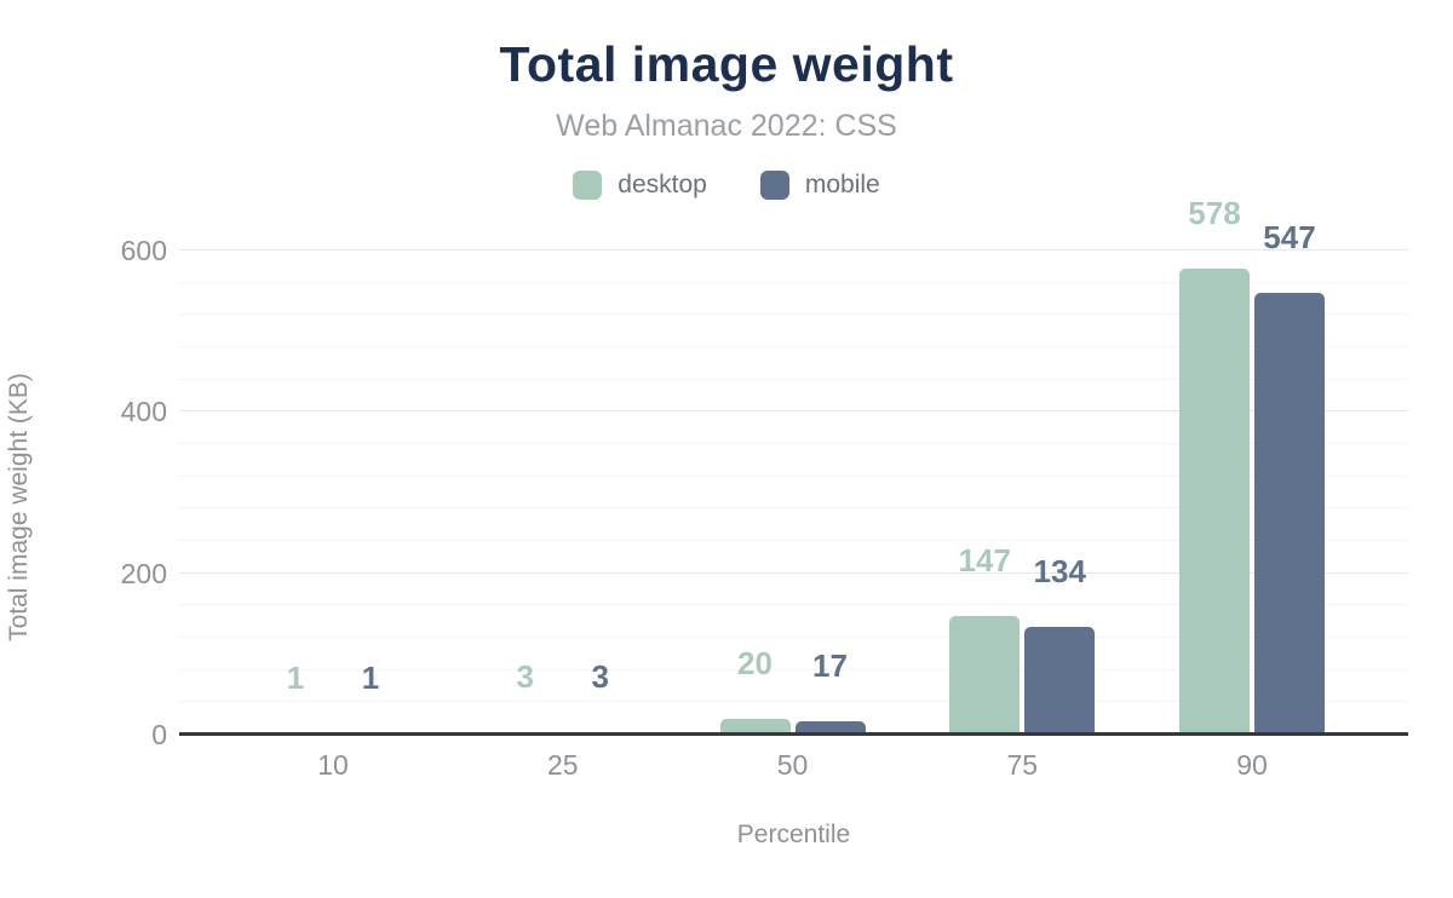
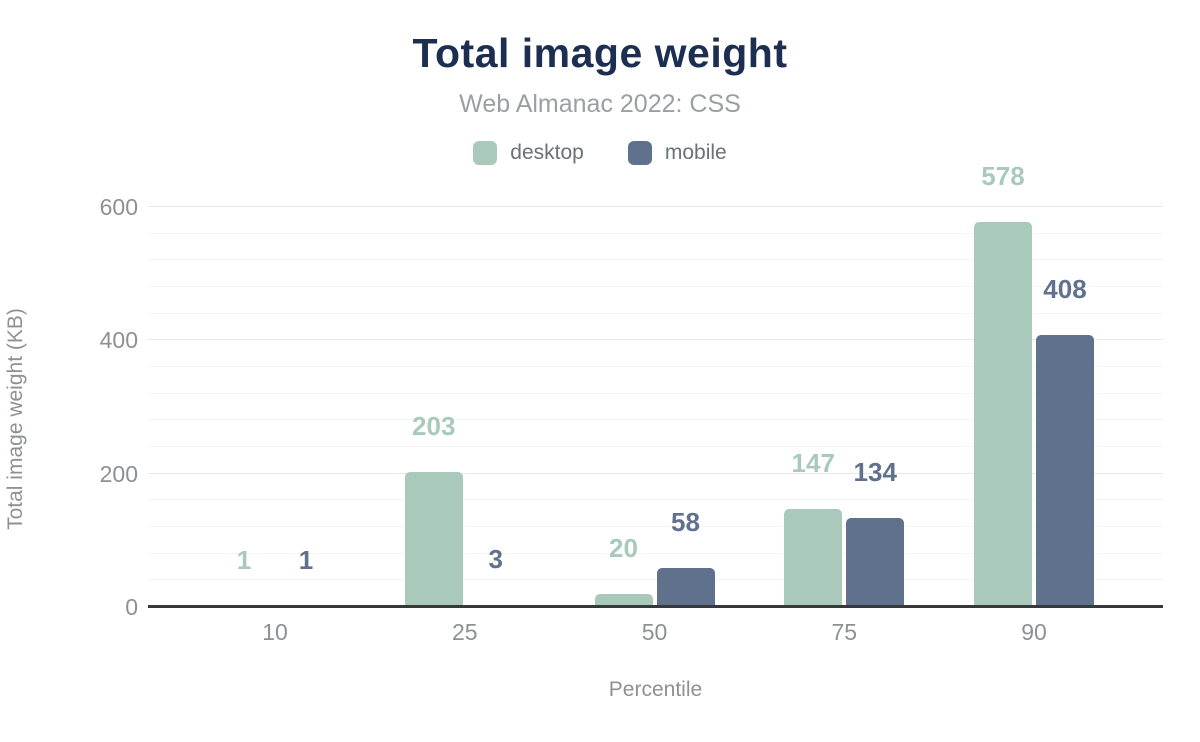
desktop/25: 3 -> 203
mobile/50: 17 -> 58
mobile/90: 547 -> 408
